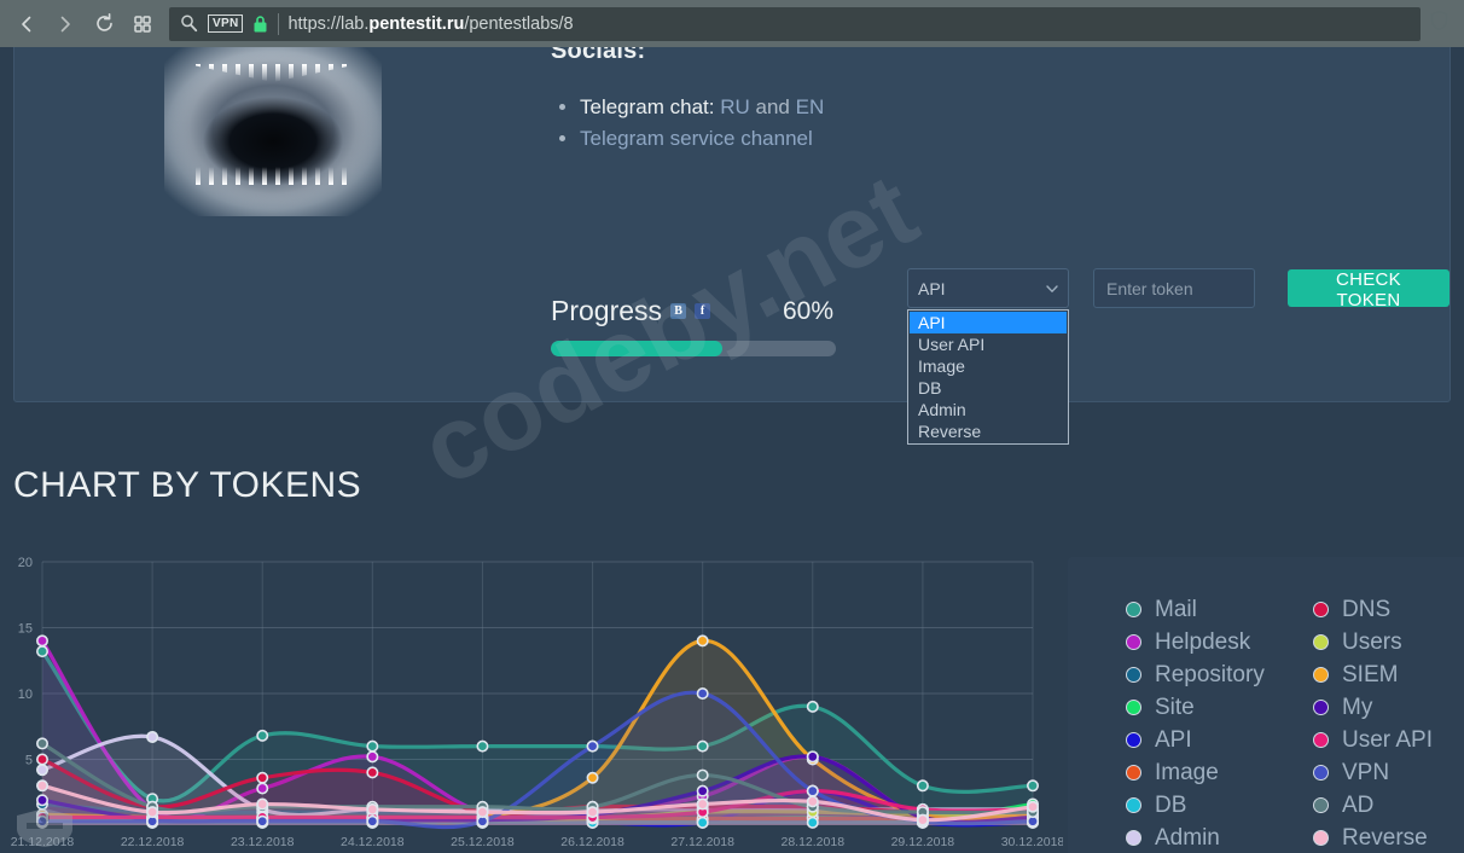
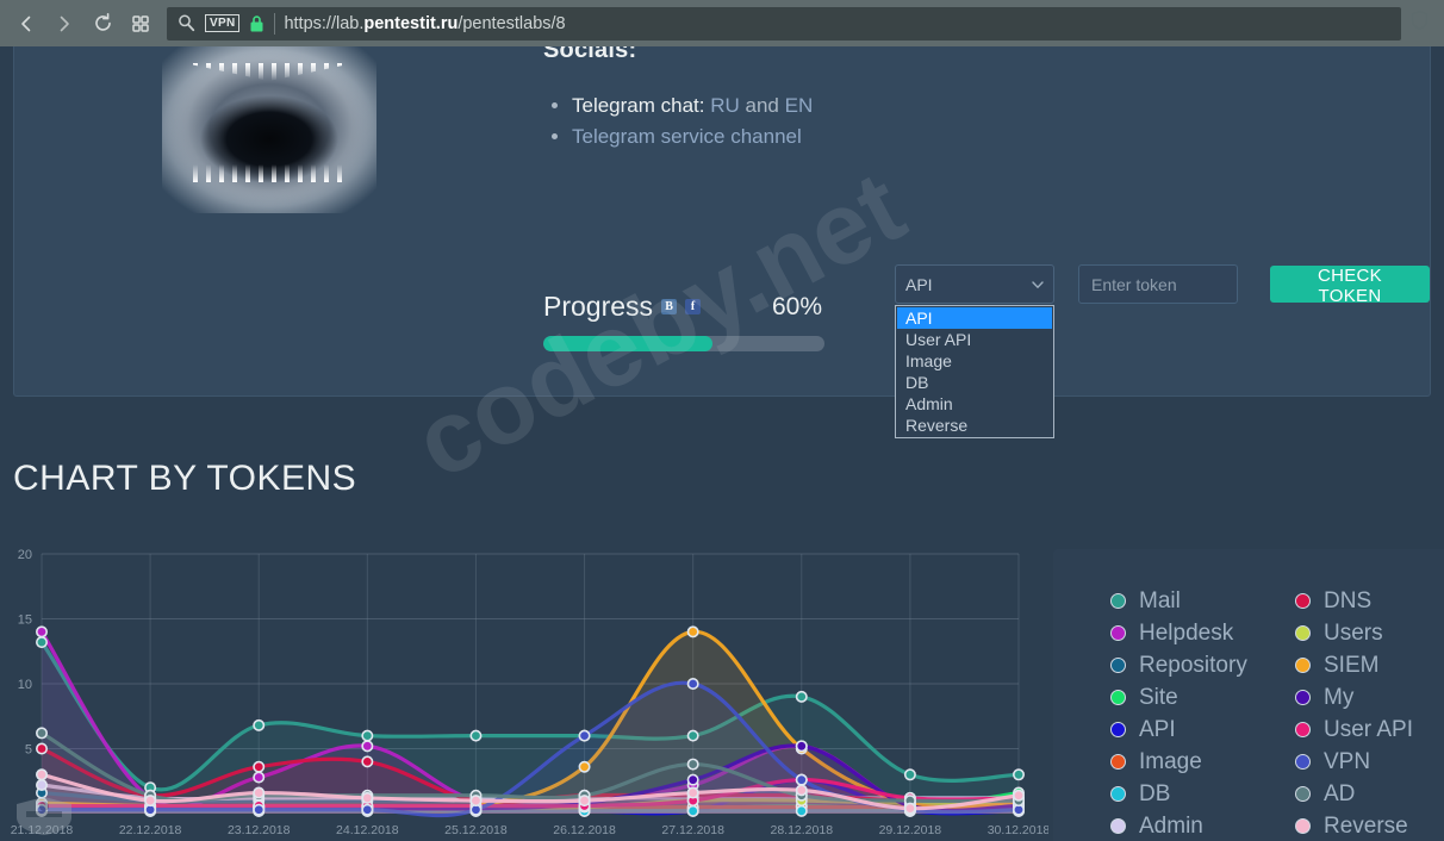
Admin/21.12.2018: 4.2 -> 2.2
My/21.12.2018: 1.9 -> 0.4
Admin/22.12.2018: 6.7 -> 1.2
